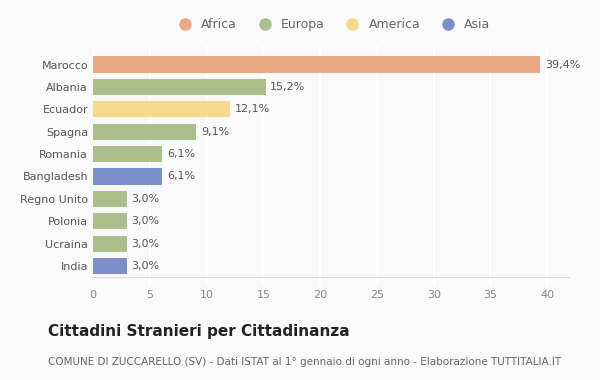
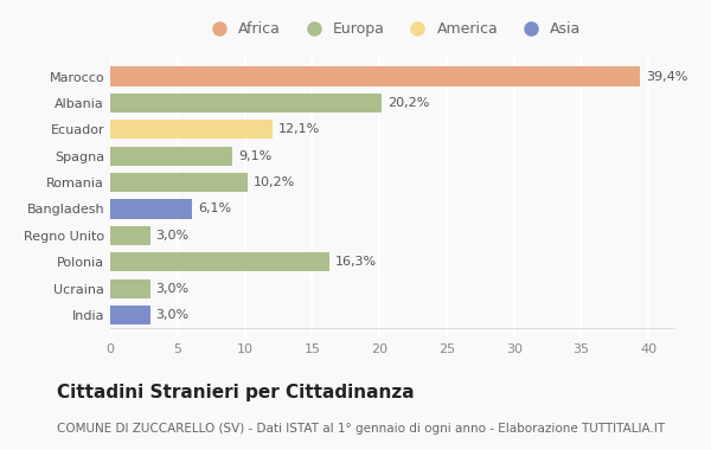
Albania: 15,2% -> 20,2%
Romania: 6,1% -> 10,2%
Polonia: 3,0% -> 16,3%
